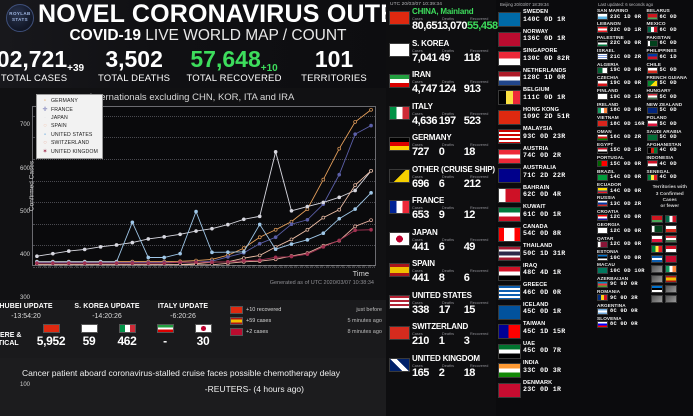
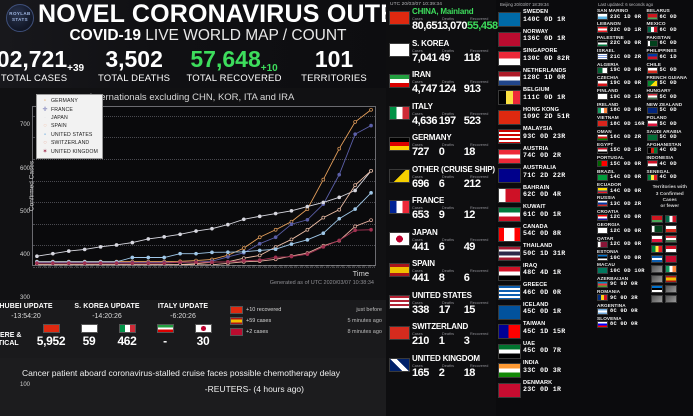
UNITED STATES/02-21: 200 -> 40
UNITED STATES/02-25: 250 -> 50
UNITED STATES/02-29: 190 -> 70
JAPAN/03-01: 530 -> 240
